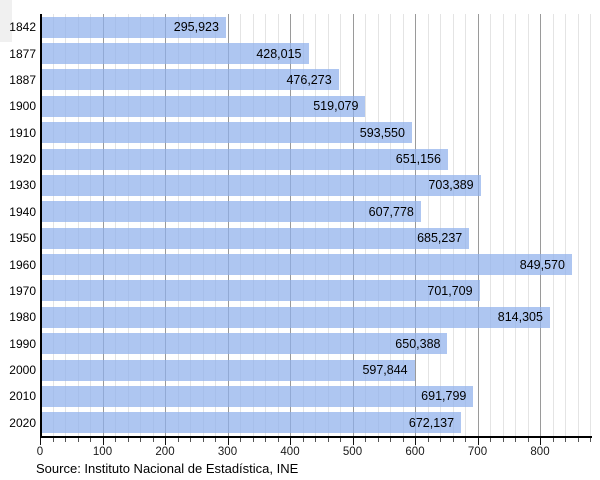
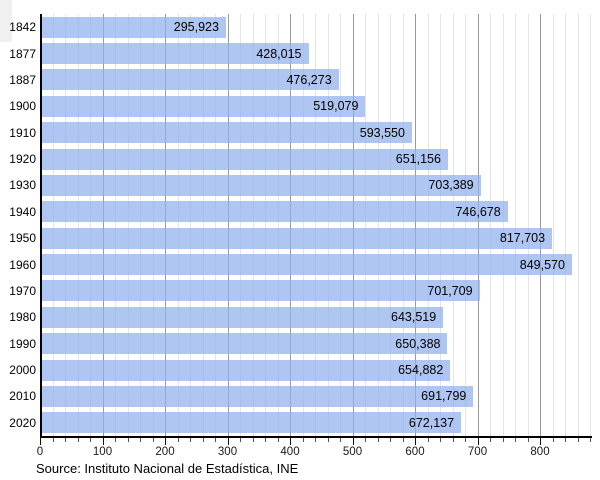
1940: 607,778 -> 746,678
1950: 685,237 -> 817,703
1980: 814,305 -> 643,519
2000: 597,844 -> 654,882
